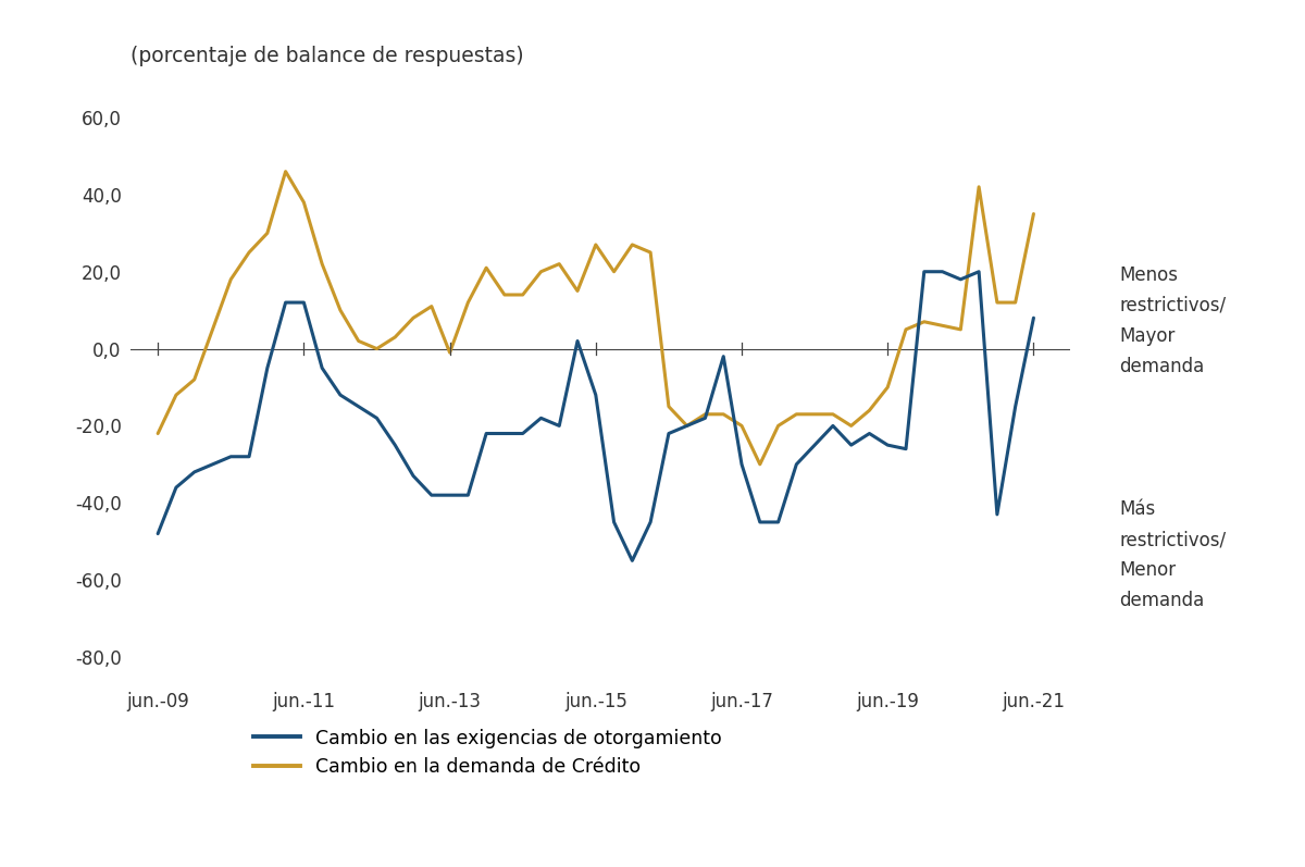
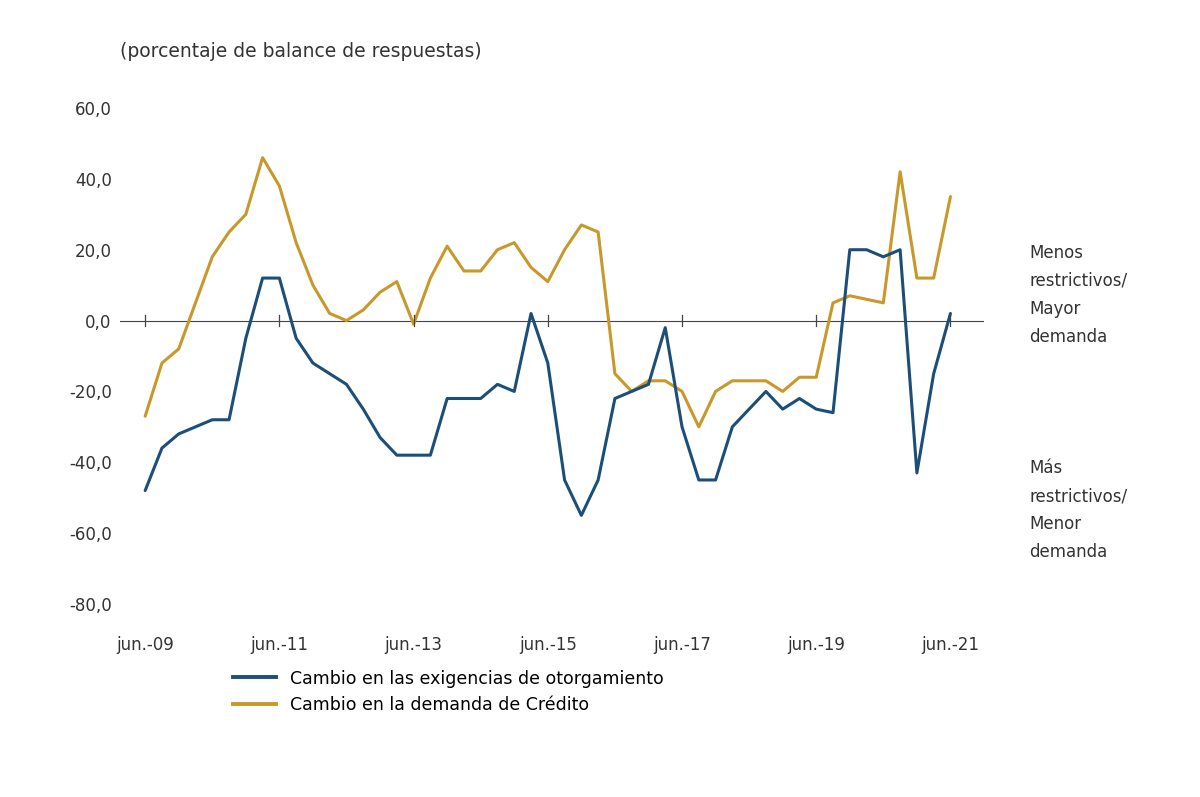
Cambio en la demanda de Crédito/jun.-09: -22 -> -27
Cambio en la demanda de Crédito/jun.-15: 27 -> 11
Cambio en la demanda de Crédito/jun.-19: -10 -> -16
Cambio en las exigencias de otorgamiento/jun.-21: 8 -> 2
